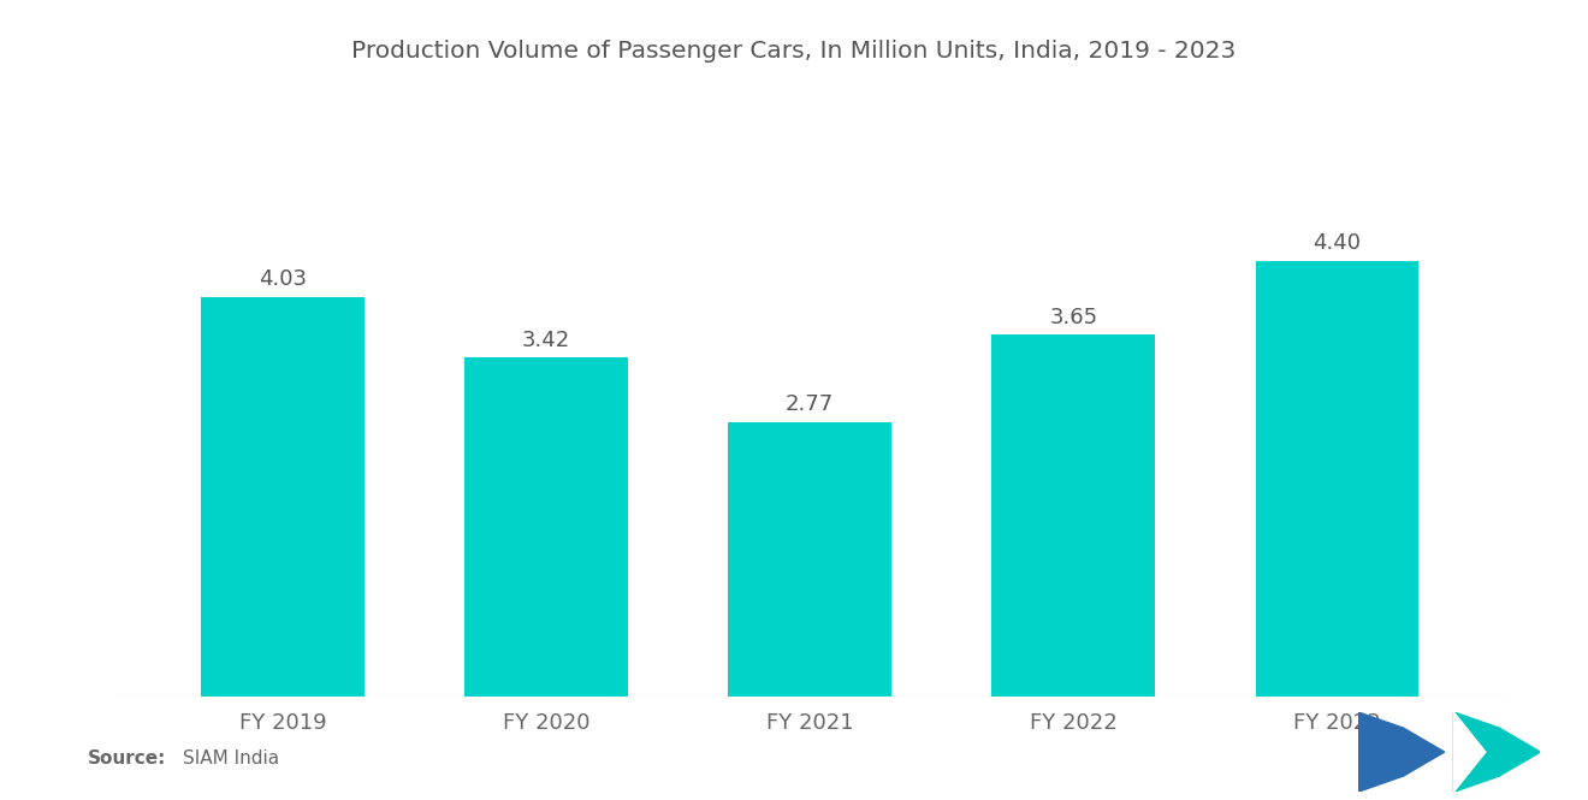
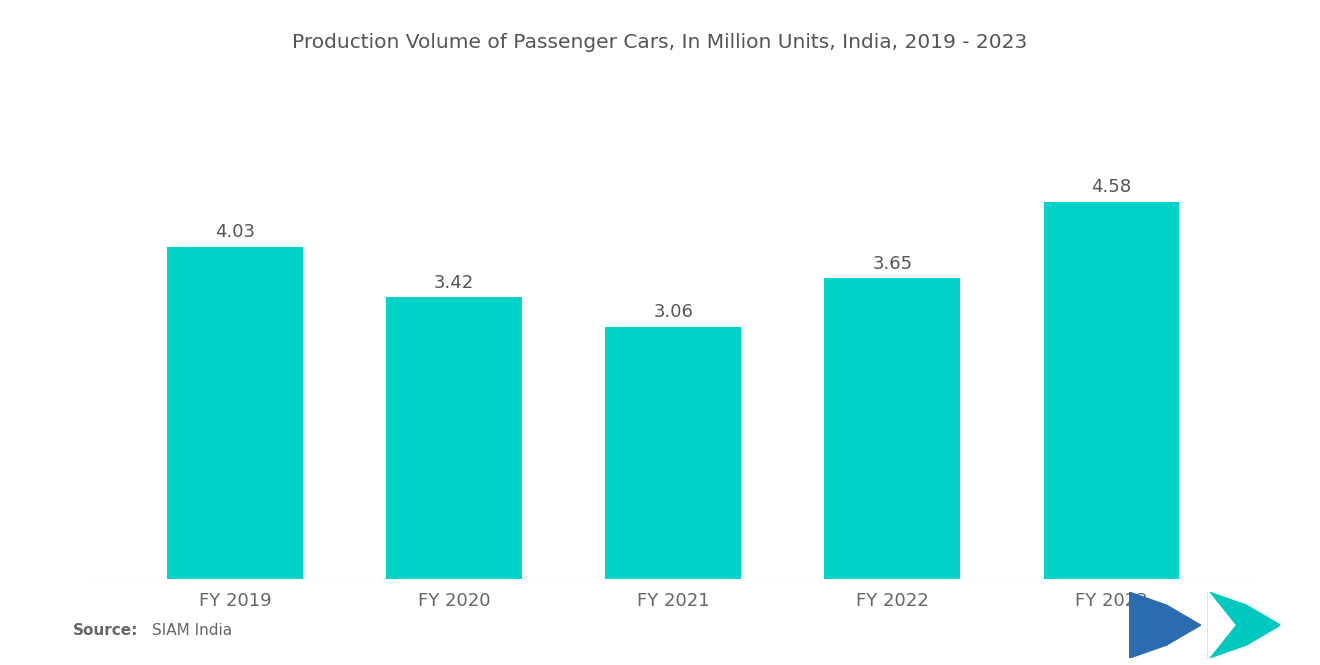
FY 2021: 2.77 -> 3.06
FY 2023: 4.40 -> 4.58
